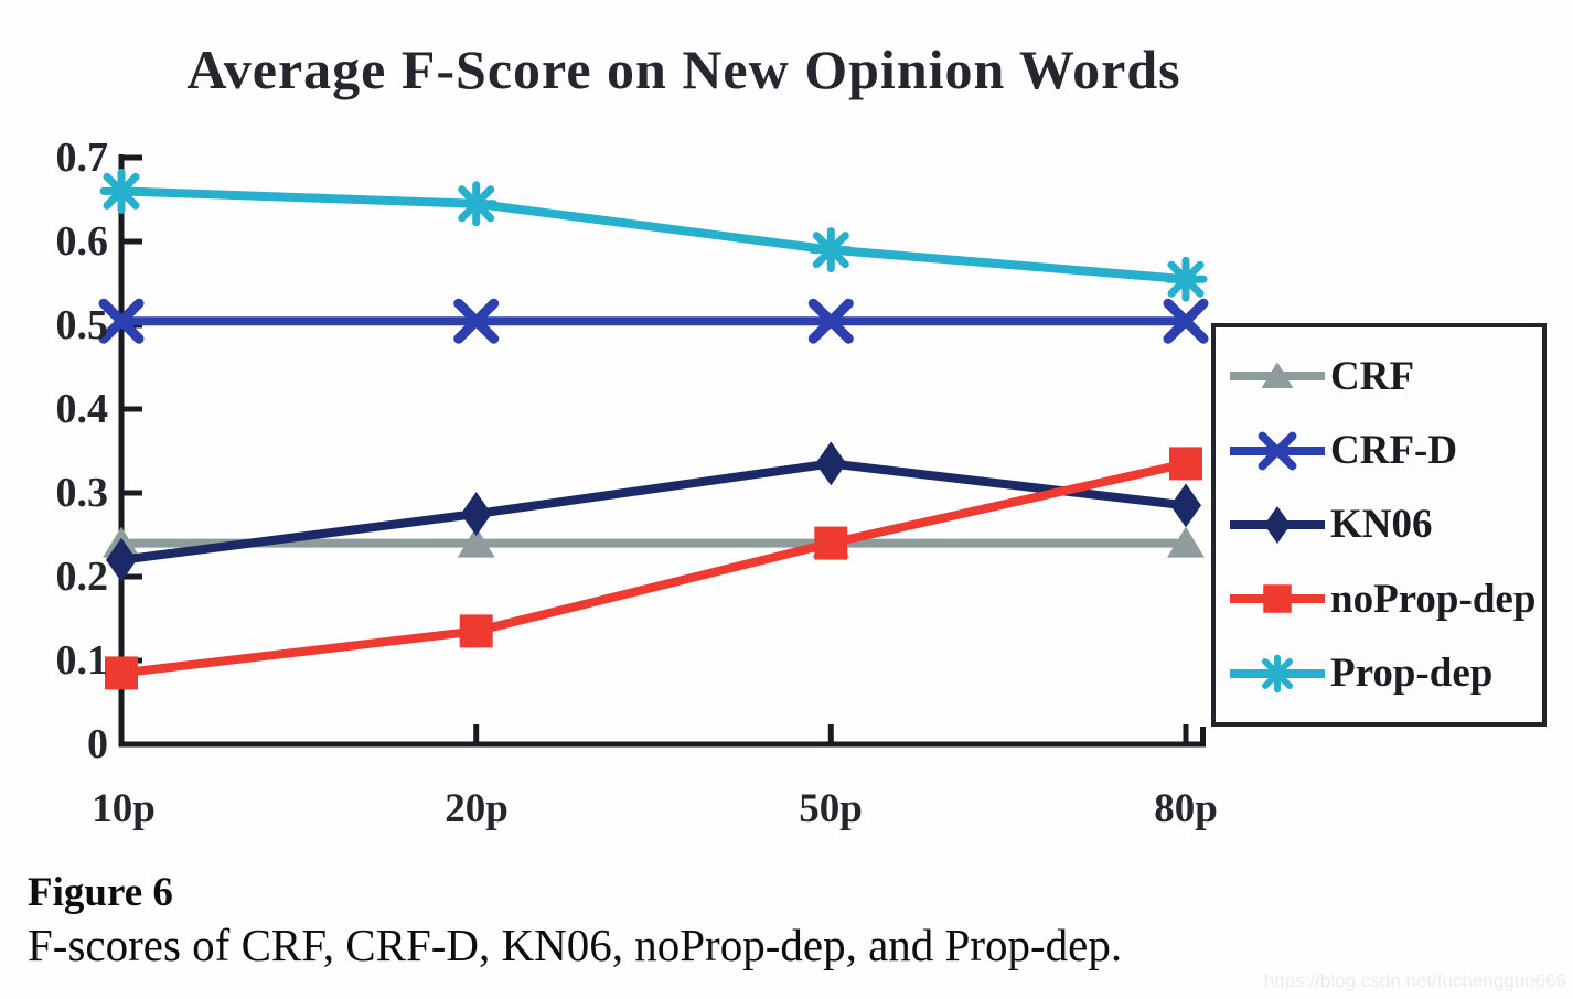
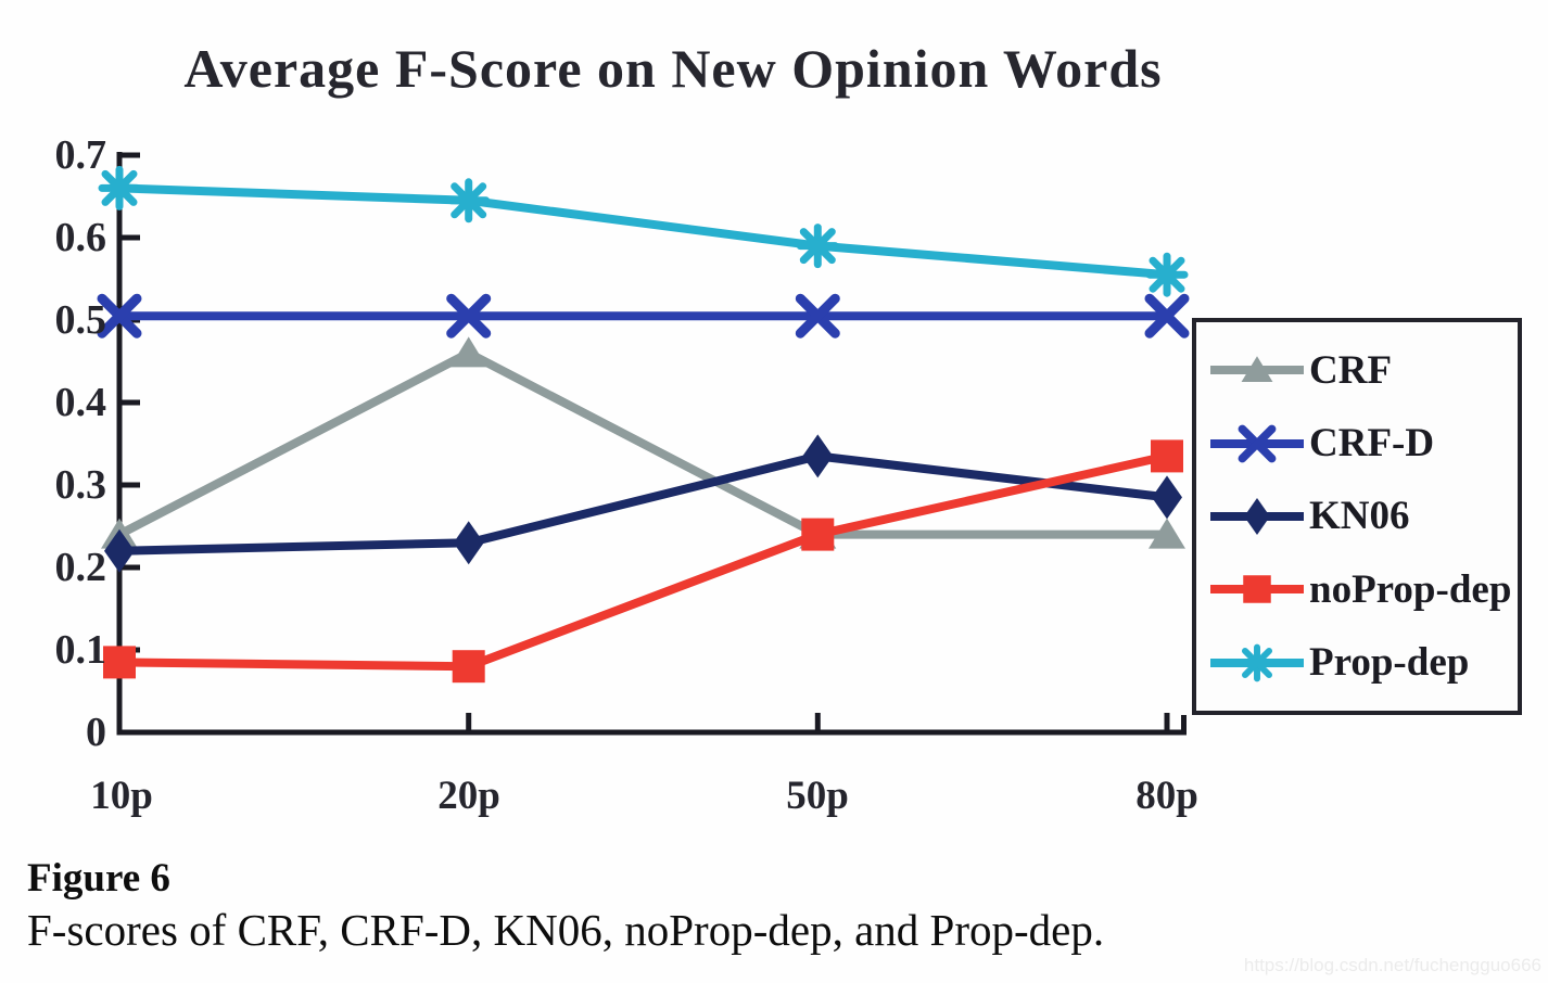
CRF/20p: 0.24 -> 0.46
KN06/20p: 0.28 -> 0.23
noProp-dep/20p: 0.14 -> 0.08
